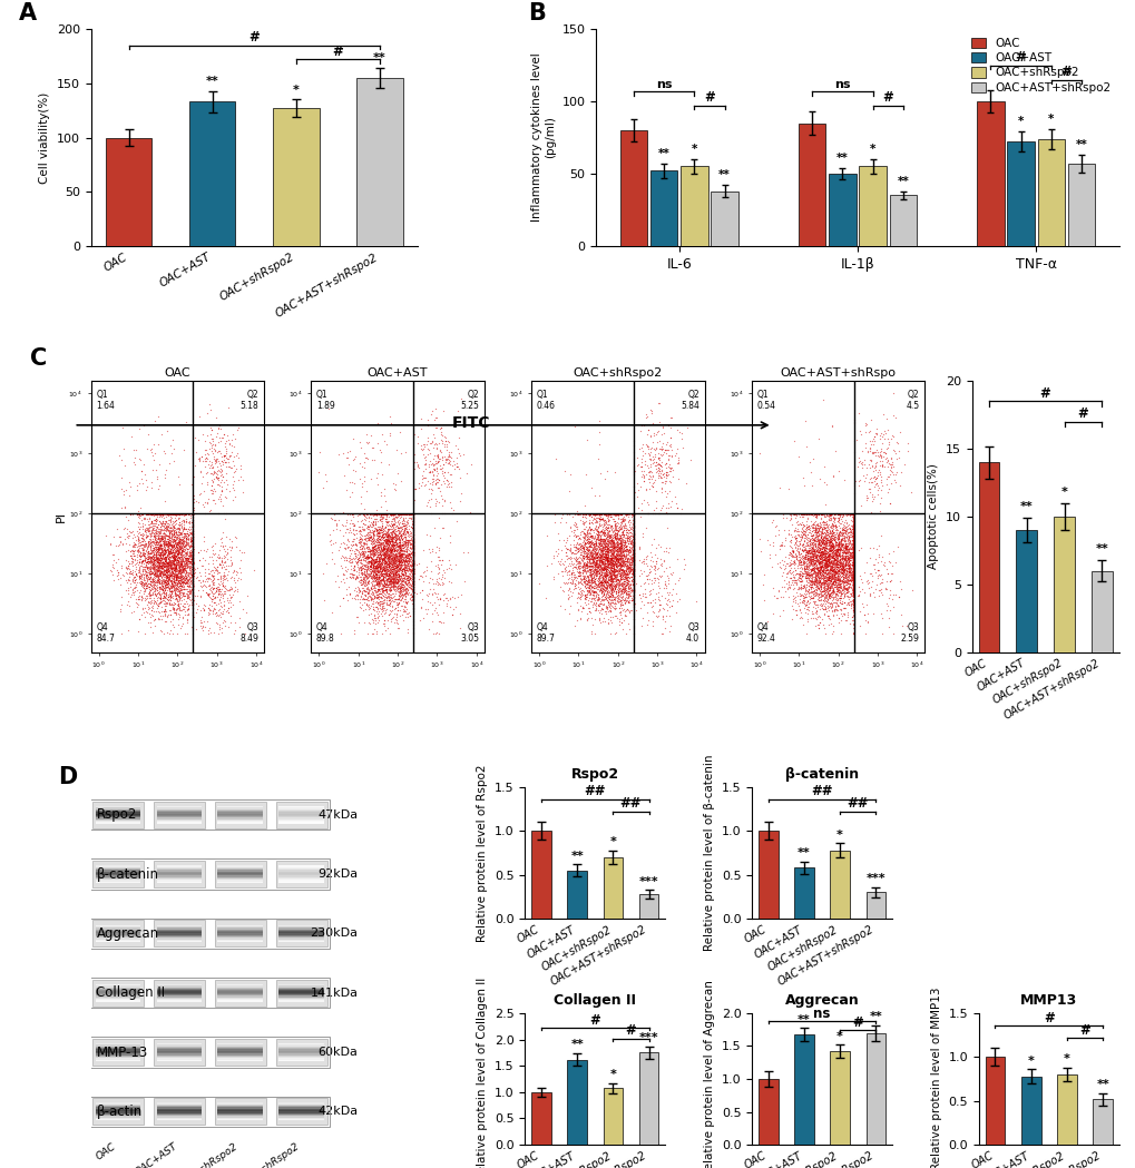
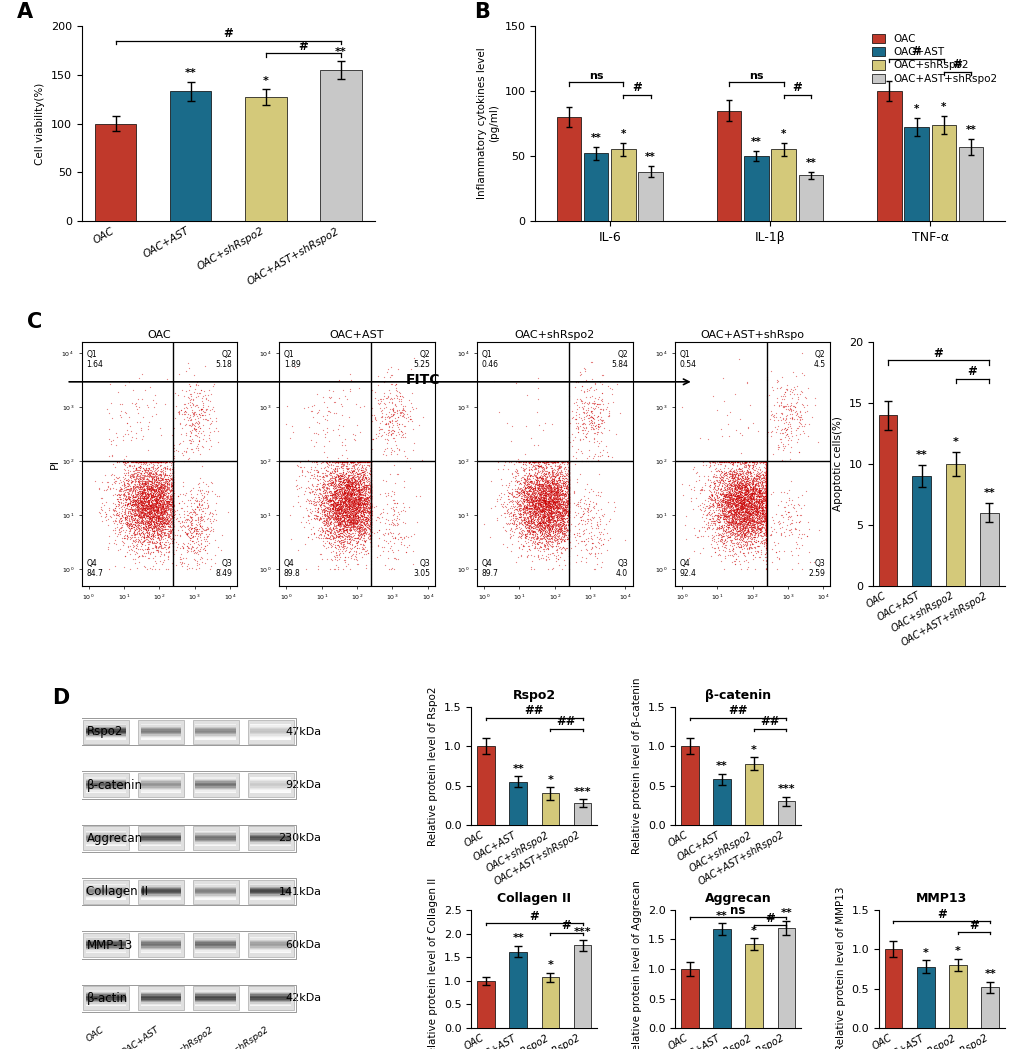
Rspo2/OAC+shRspo2: 0.70 -> 0.40
